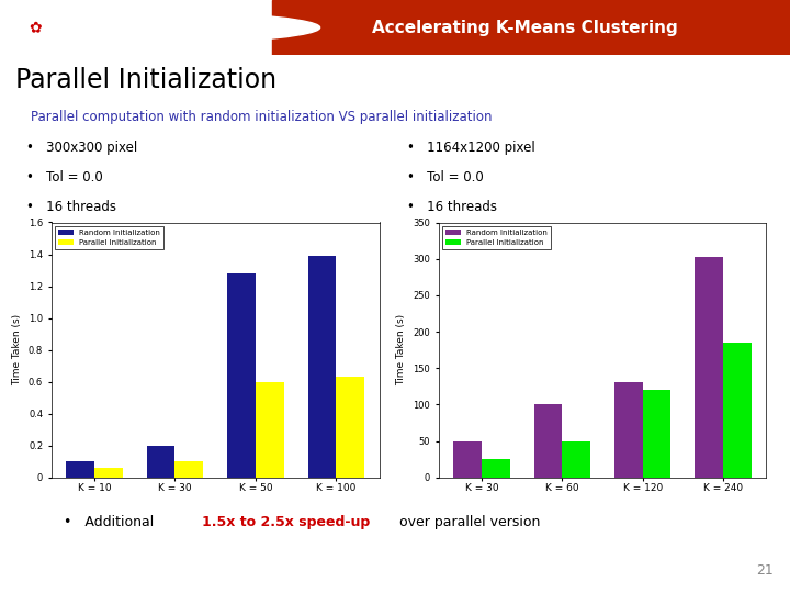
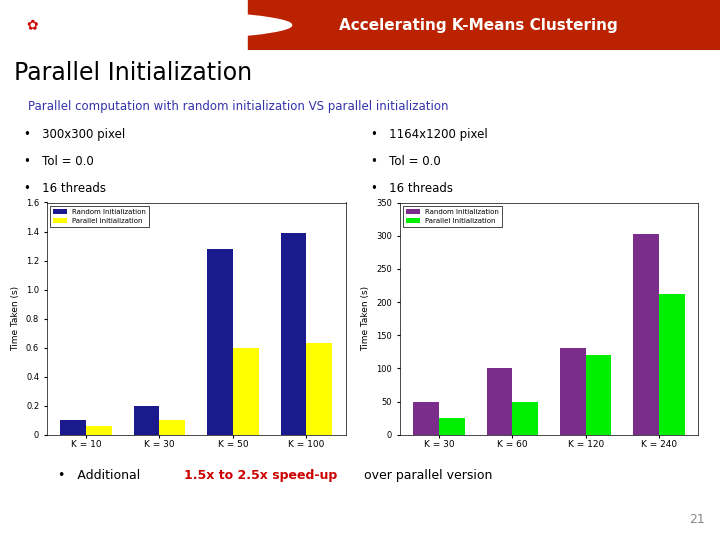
Parallel Initialization/K = 240: 185 -> 212
